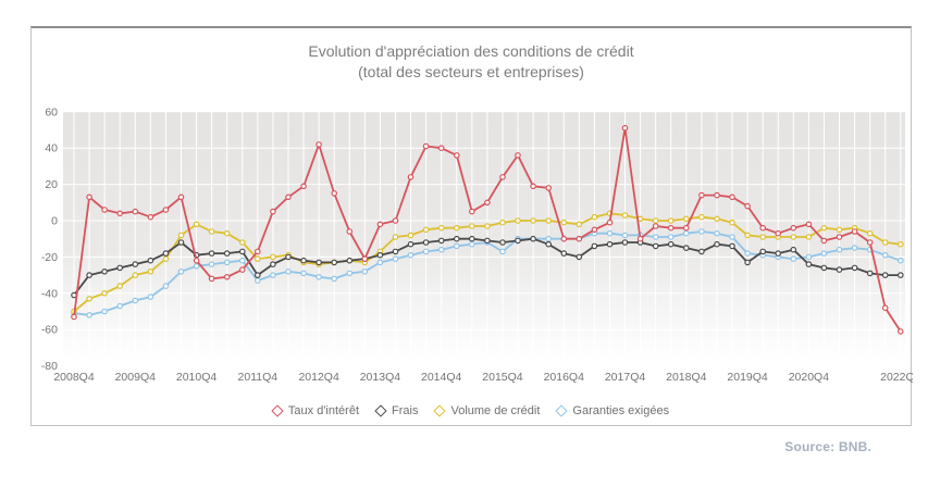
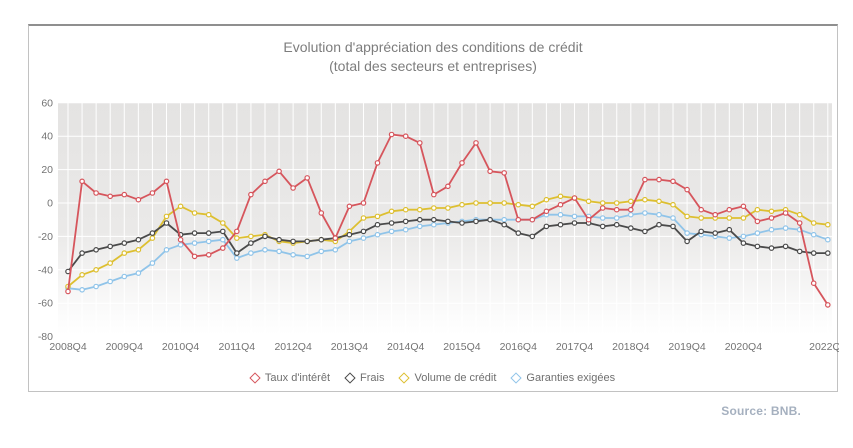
Taux d'intérêt/2012Q4: 42 -> 9
Garanties exigées/2015Q4: -17 -> -11
Taux d'intérêt/2017Q4: 51 -> 3
